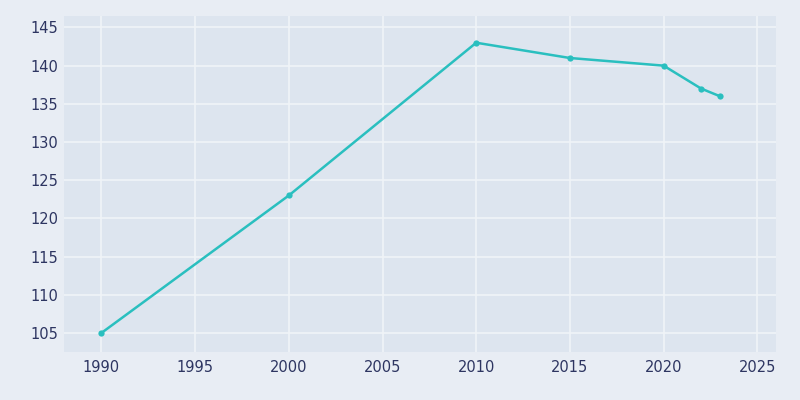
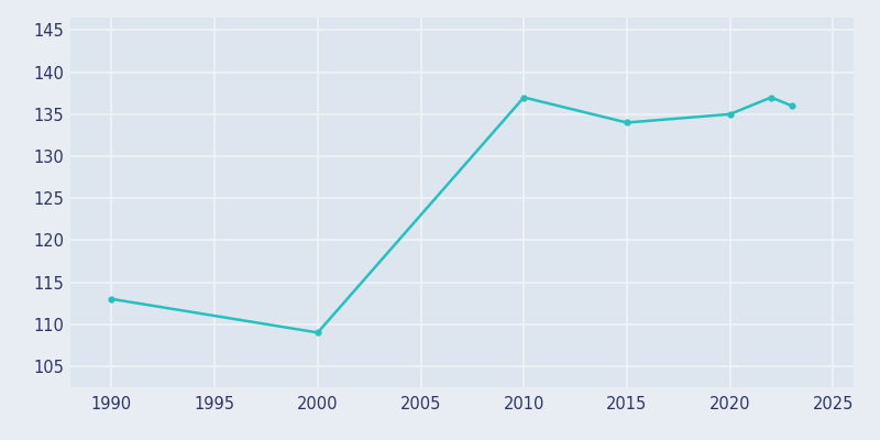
1990: 105 -> 113
2000: 123 -> 109
2010: 143 -> 137
2015: 141 -> 134
2020: 140 -> 135
